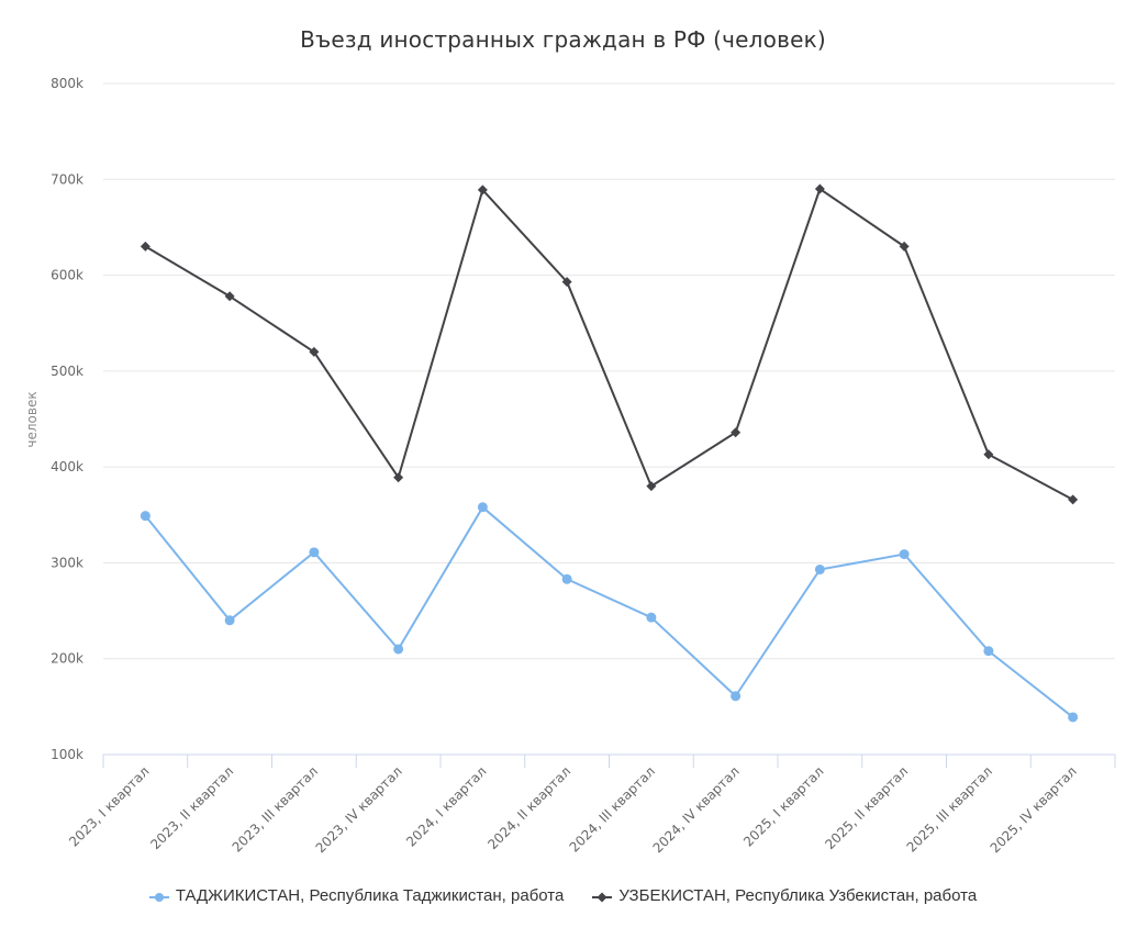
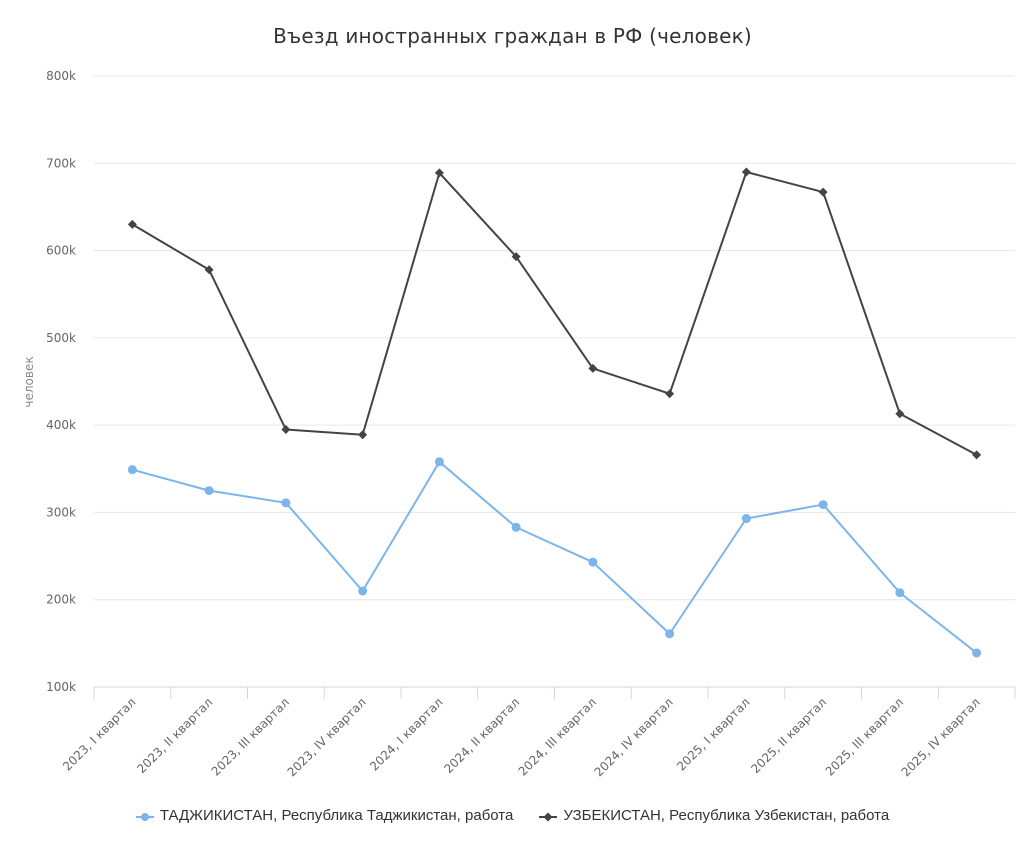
ТАДЖИКИСТАН, Республика Таджикистан, работа/2023, II квартал: 240k -> 320k
УЗБЕКИСТАН, Республика Узбекистан, работа/2023, III квартал: 520k -> 400k
УЗБЕКИСТАН, Республика Узбекистан, работа/2024, III квартал: 380k -> 460k
УЗБЕКИСТАН, Республика Узбекистан, работа/2025, II квартал: 630k -> 670k
